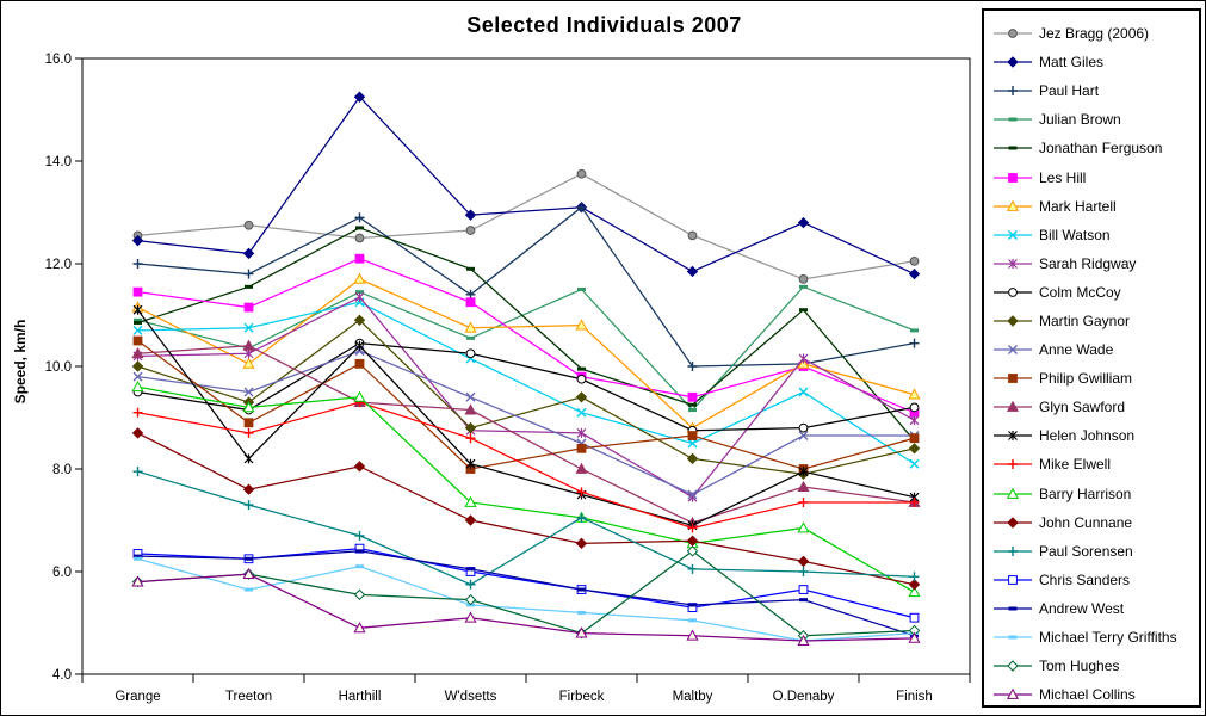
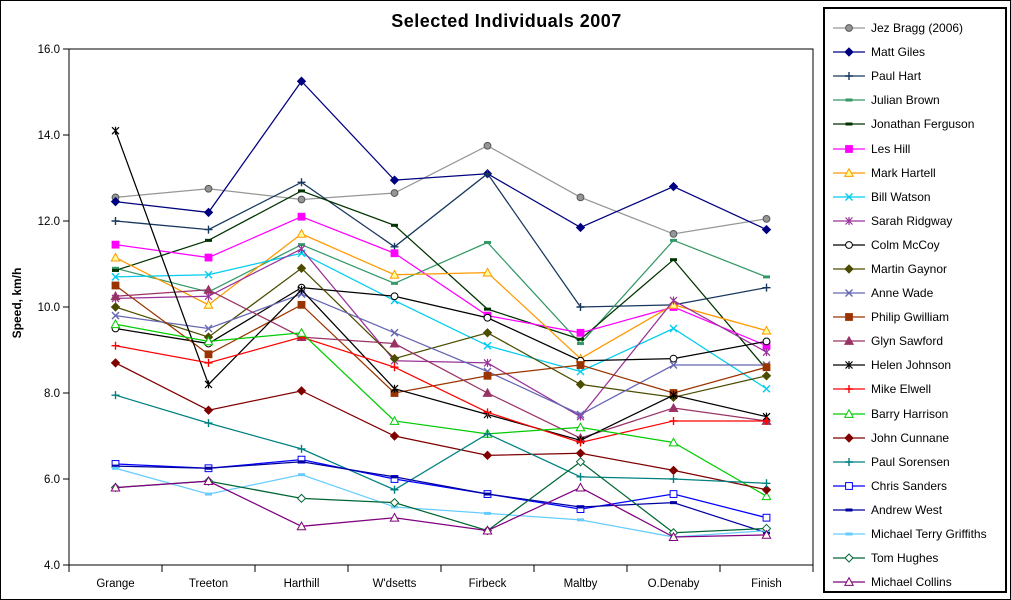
Helen Johnson/Grange: 11.1 -> 14.1
Barry Harrison/Maltby: 6.5 -> 7.2
Michael Collins/Maltby: 4.8 -> 5.8
